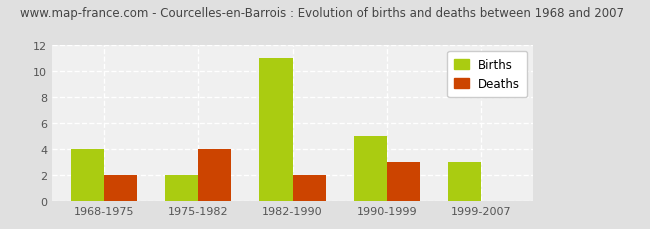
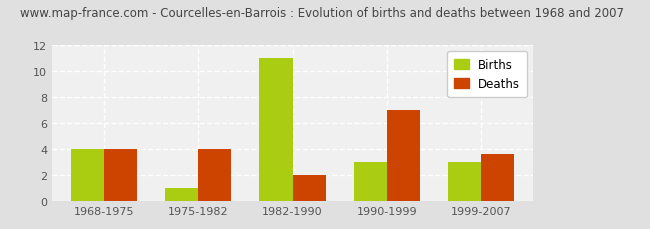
Deaths/1968-1975: 2.0 -> 4.0
Births/1975-1982: 2 -> 1
Births/1990-1999: 5 -> 3
Deaths/1990-1999: 3.0 -> 7.0
Deaths/1999-2007: 0.1 -> 3.6
